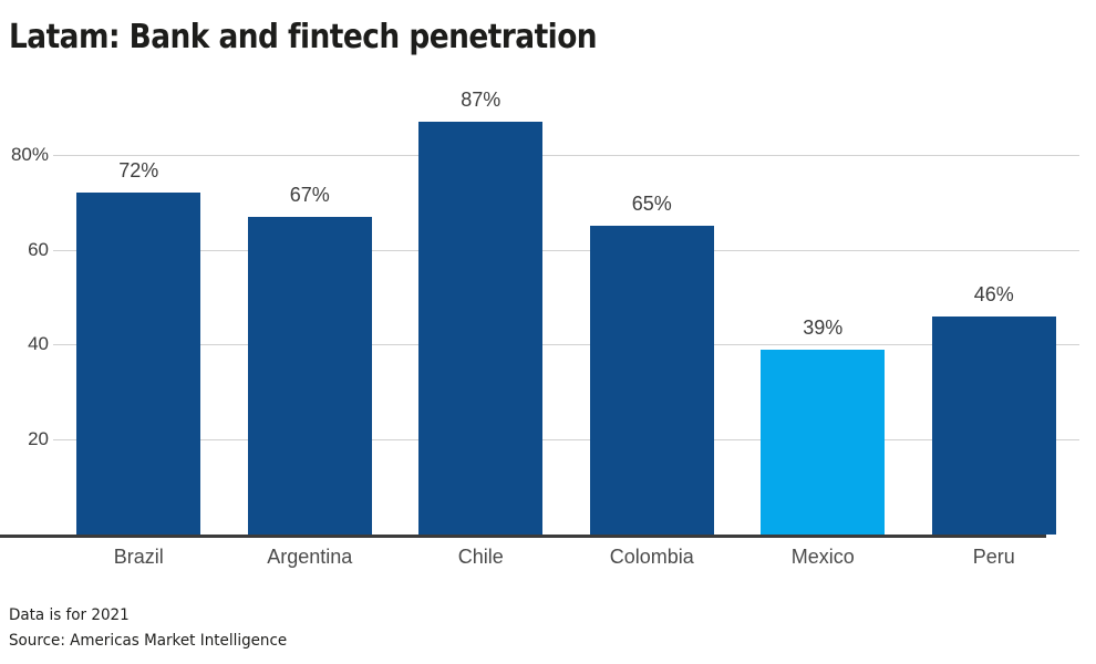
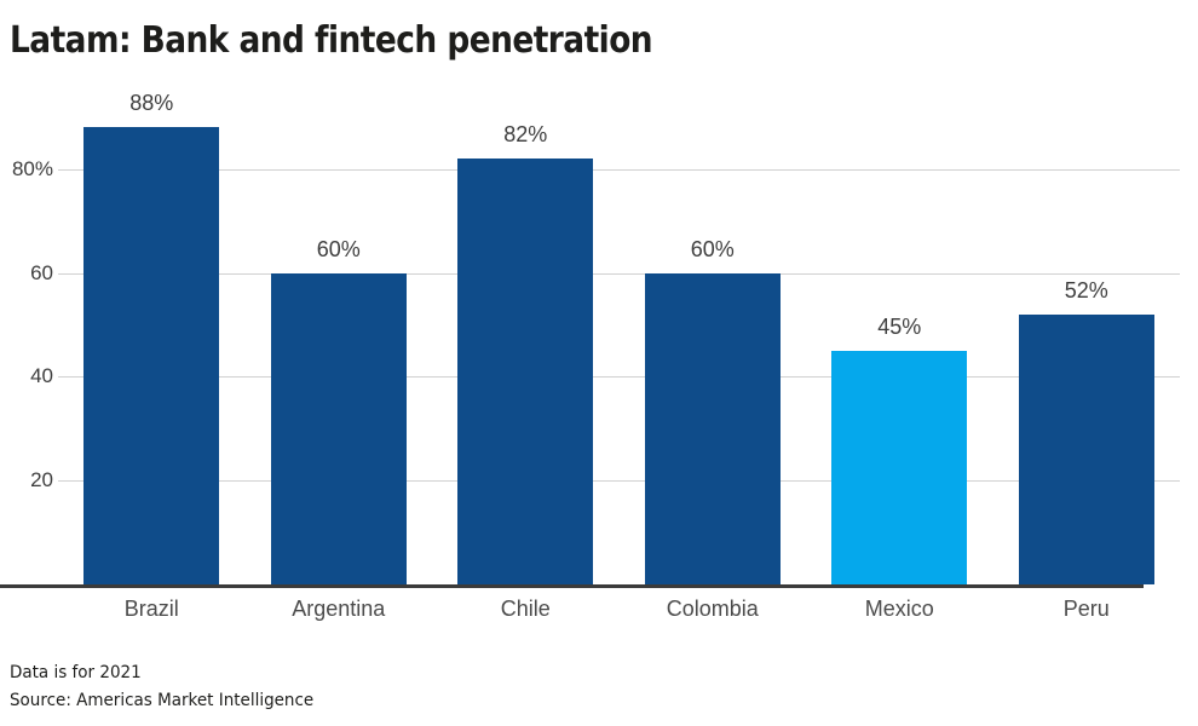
Brazil: 72% -> 88%
Argentina: 67% -> 60%
Chile: 87% -> 82%
Colombia: 65% -> 60%
Mexico: 39% -> 45%
Peru: 46% -> 52%
